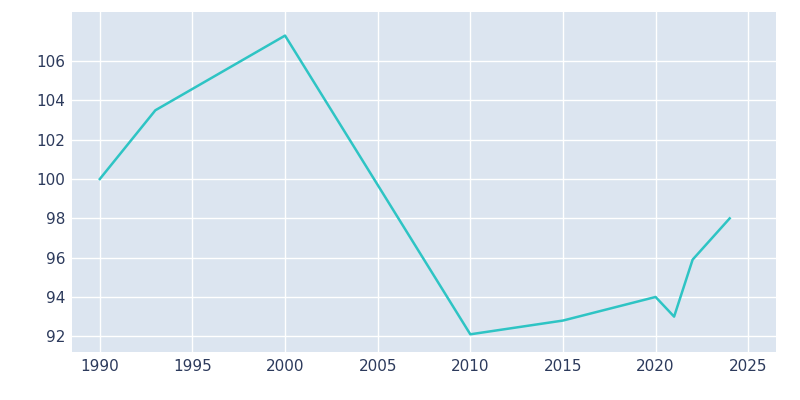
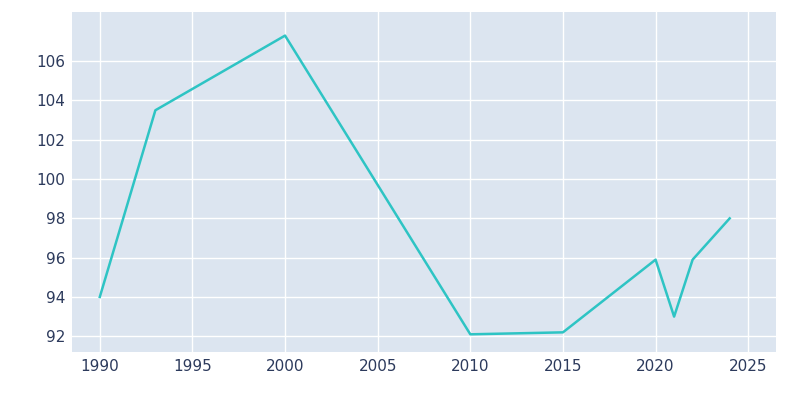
1990: 100.0 -> 94.0
2015: 92.8 -> 92.2
2020: 94.0 -> 95.9
